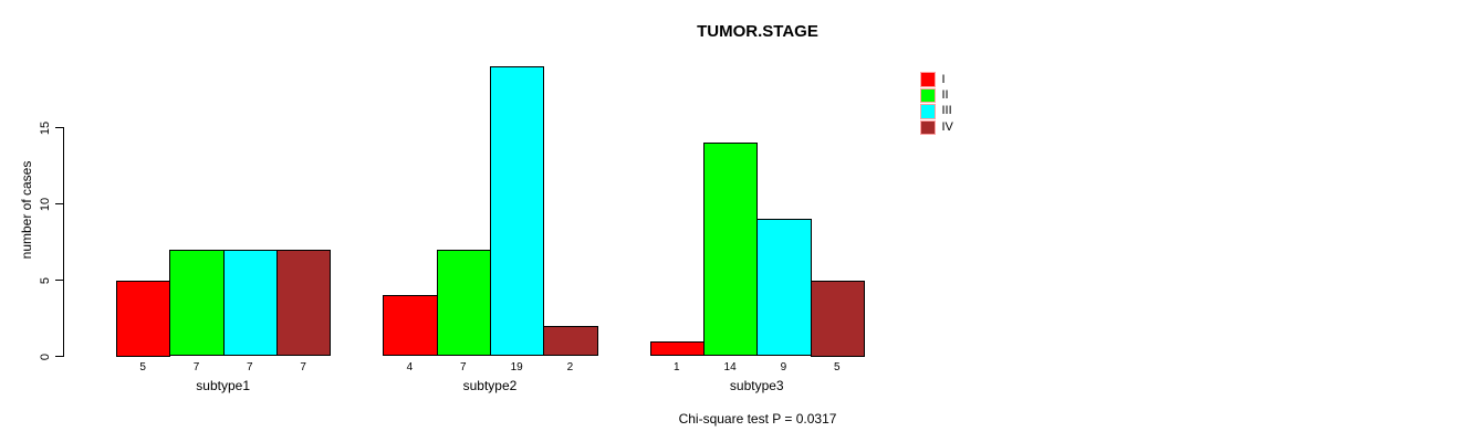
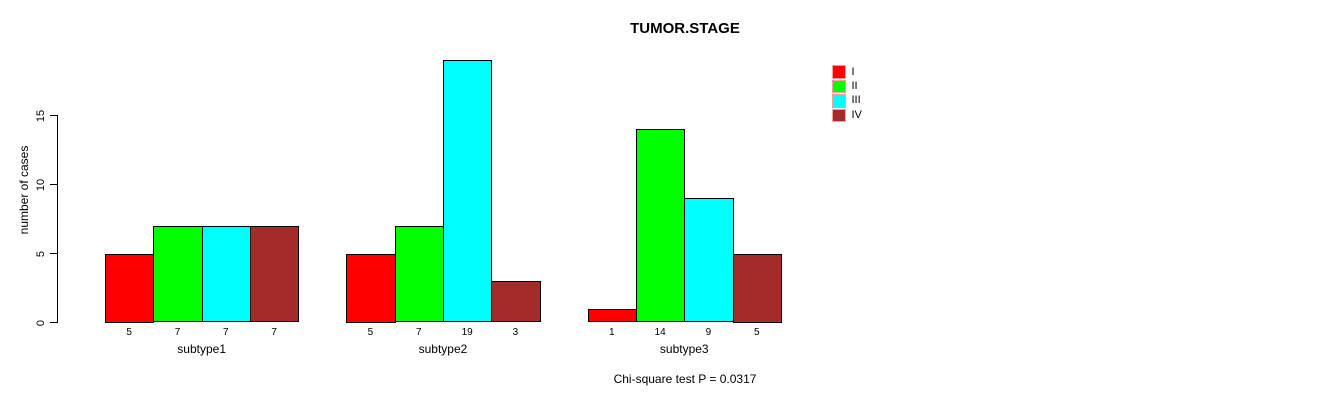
I/subtype2: 4 -> 5
IV/subtype2: 2 -> 3
